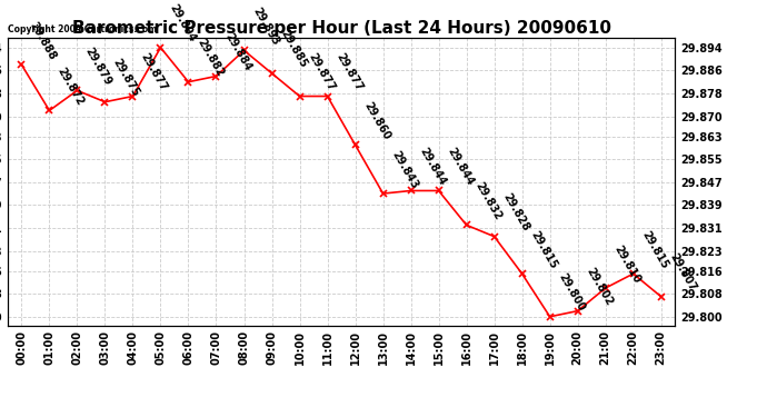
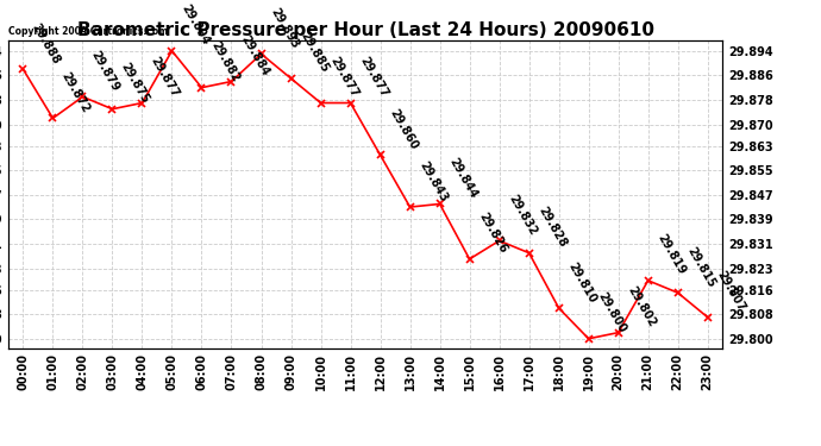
15:00: 29.844 -> 29.826
18:00: 29.815 -> 29.810
21:00: 29.810 -> 29.819
